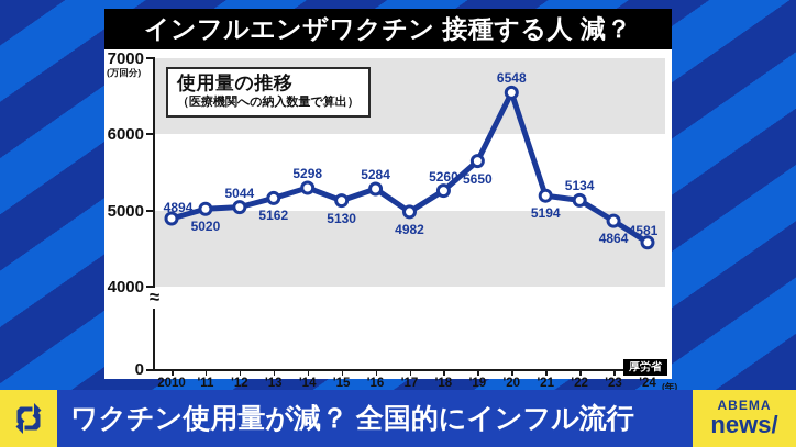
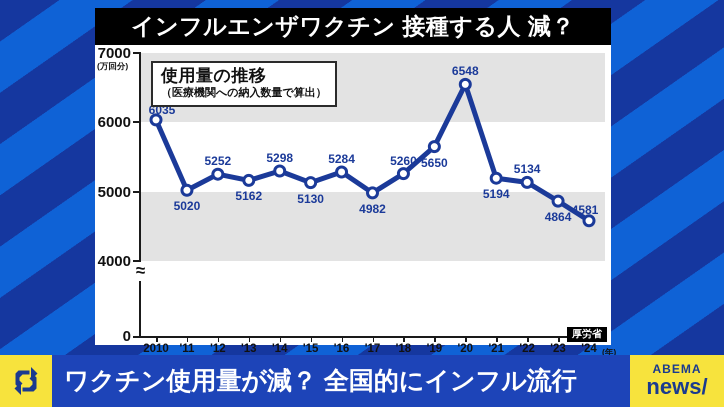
2010: 4894 -> 6035
'12: 5044 -> 5252
